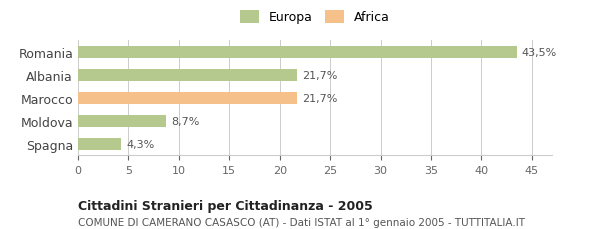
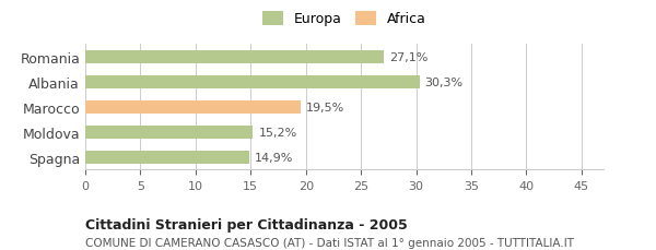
Romania: 43,5% -> 27,1%
Albania: 21,7% -> 30,3%
Marocco: 21,7% -> 19,5%
Moldova: 8,7% -> 15,2%
Spagna: 4,3% -> 14,9%
